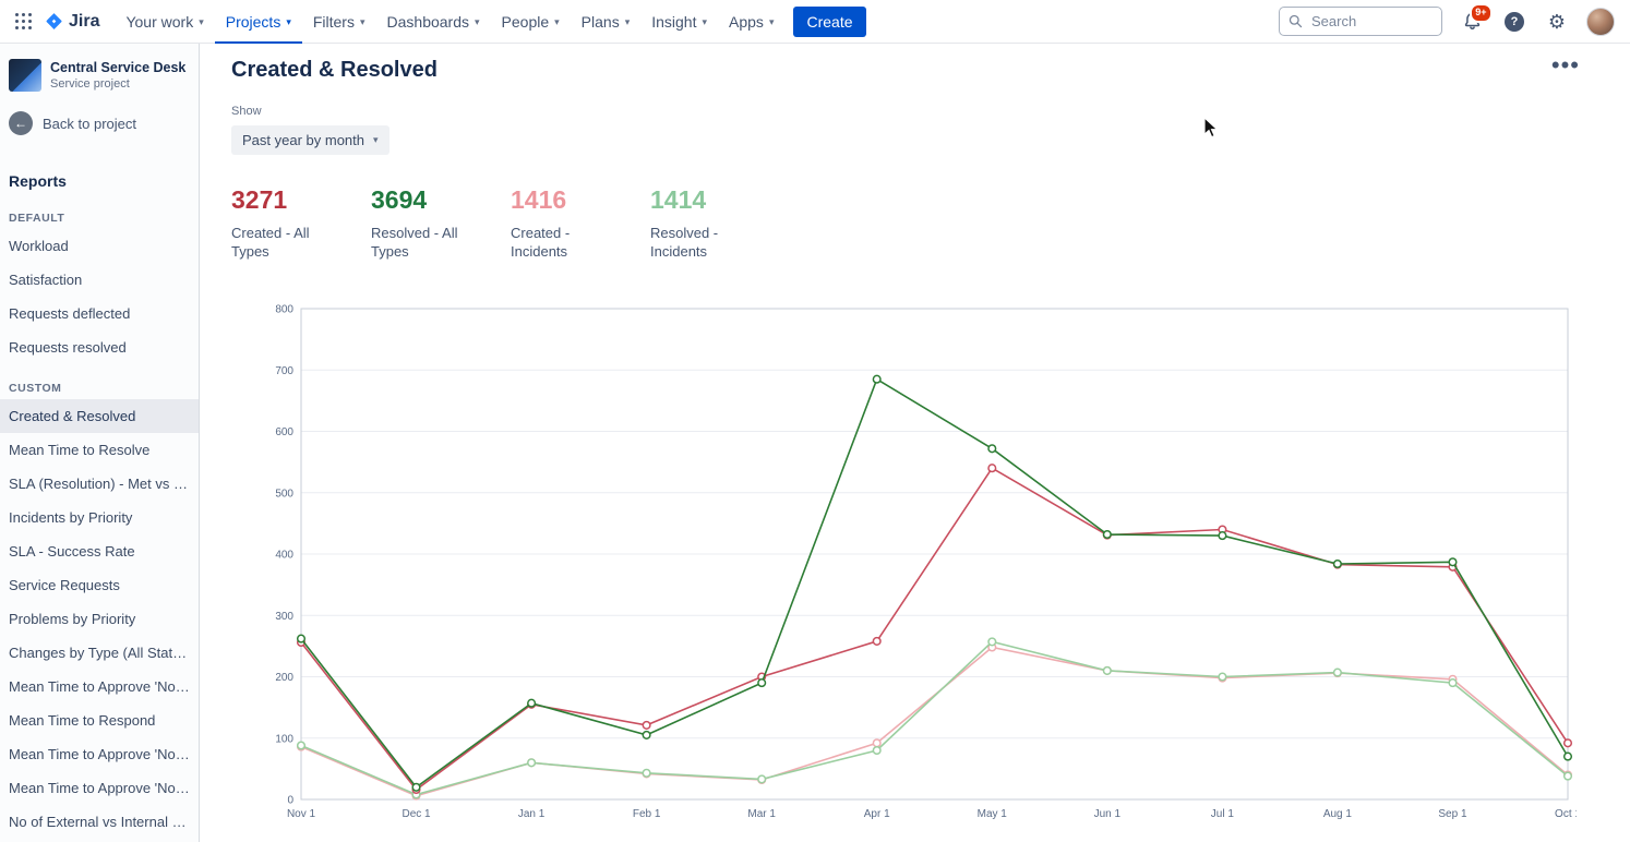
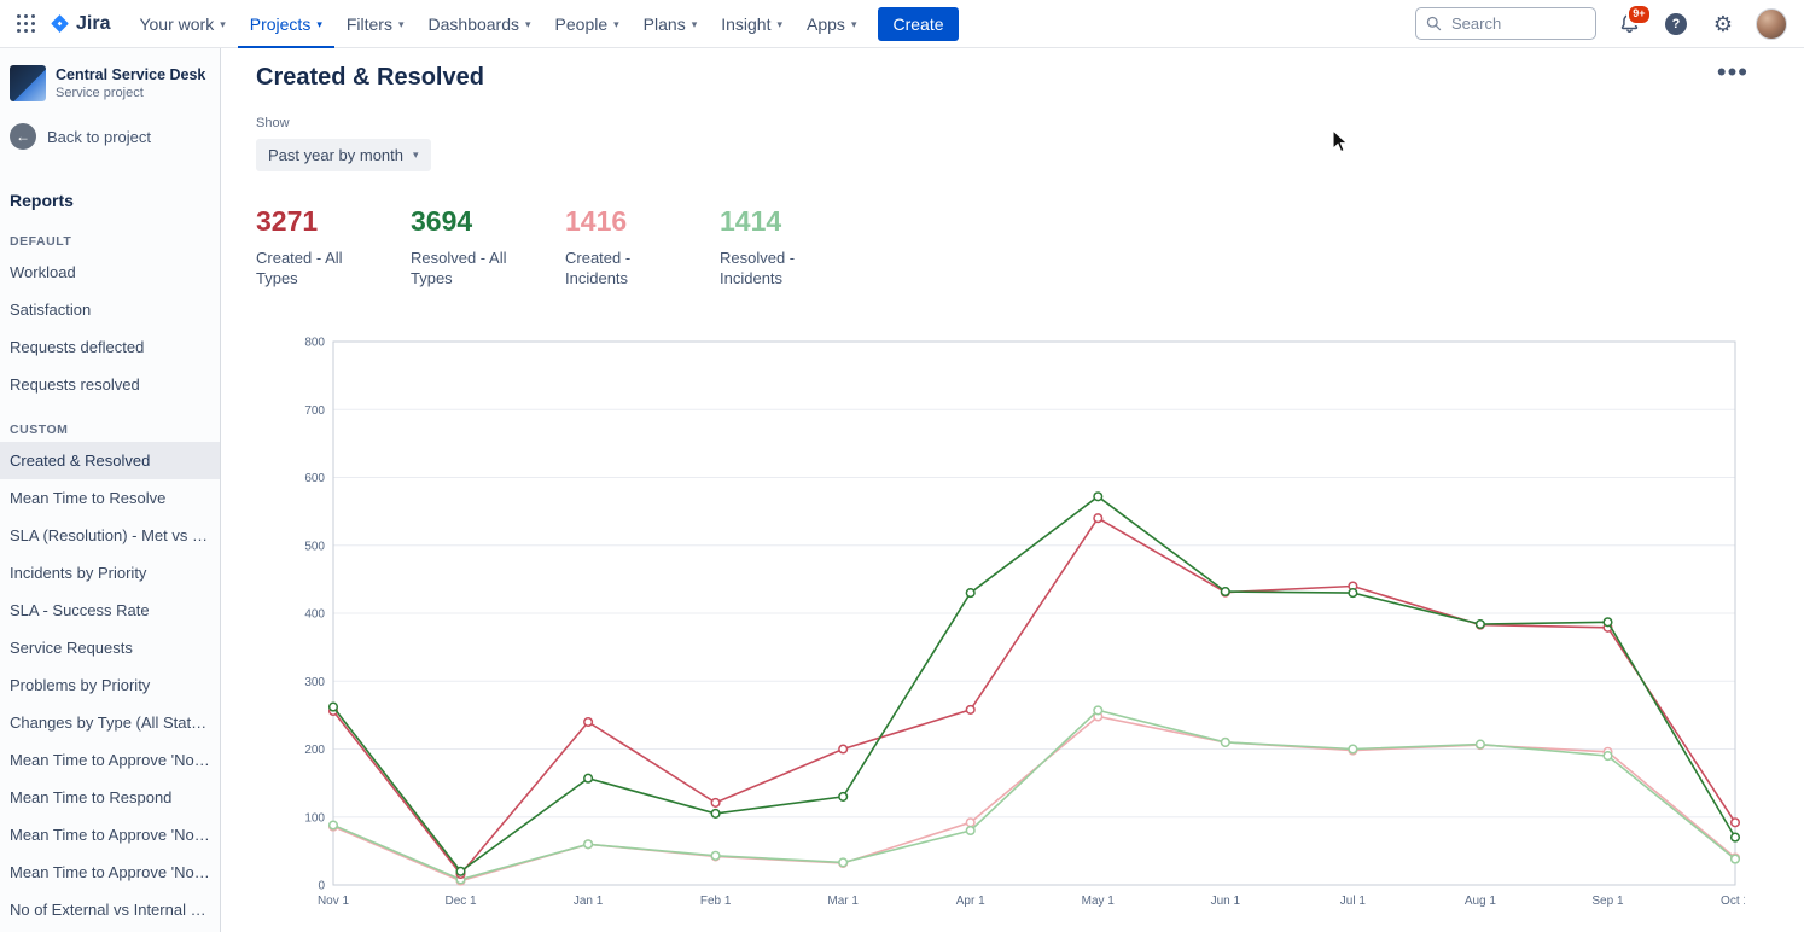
Created - All Types/Jan 1: 160 -> 240
Resolved - All Types/Mar 1: 190 -> 130
Resolved - All Types/Apr 1: 680 -> 430
